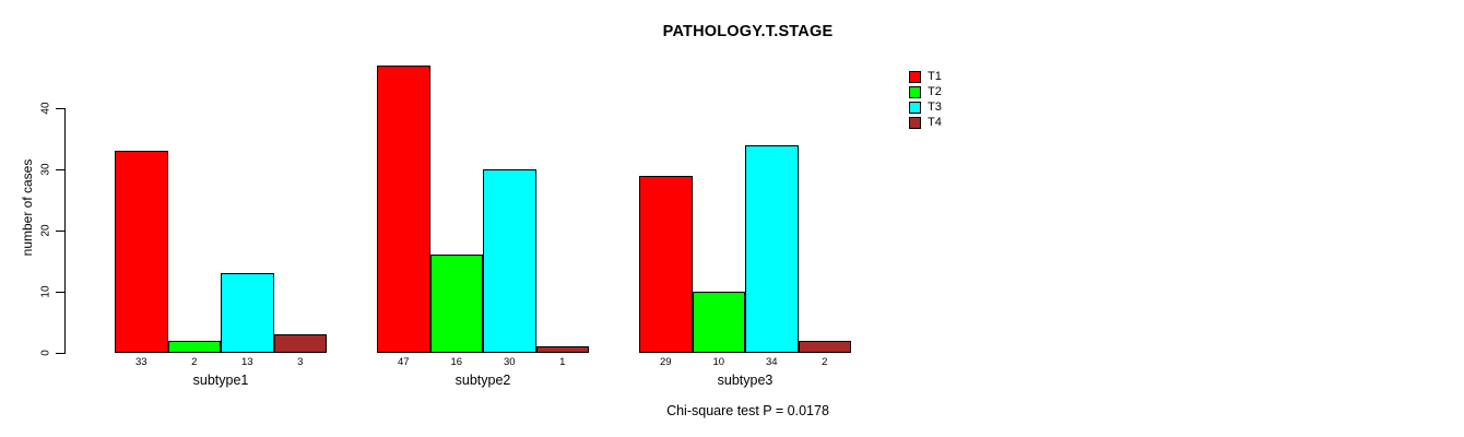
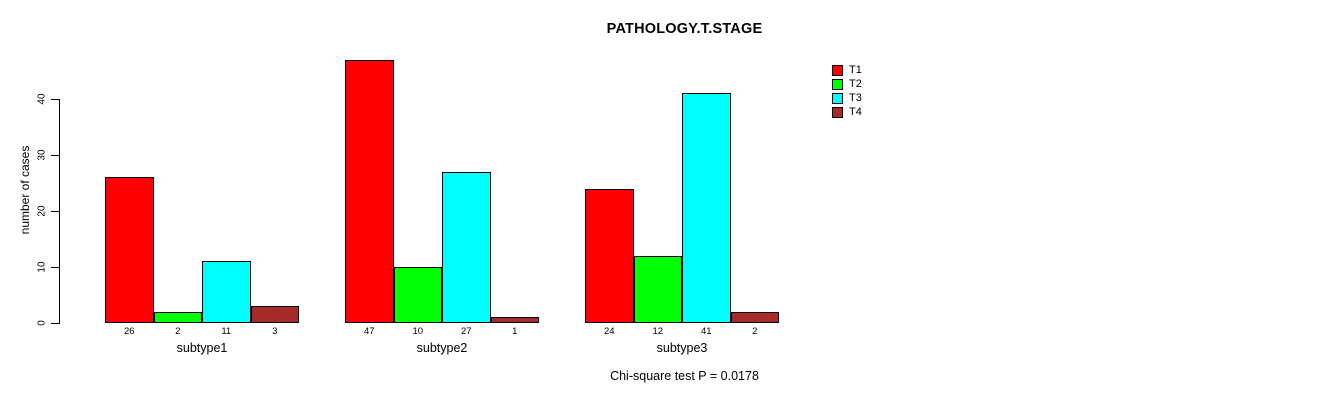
T1/subtype1: 33 -> 26
T3/subtype1: 13 -> 11
T2/subtype2: 16 -> 10
T3/subtype2: 30 -> 27
T1/subtype3: 29 -> 24
T2/subtype3: 10 -> 12
T3/subtype3: 34 -> 41
